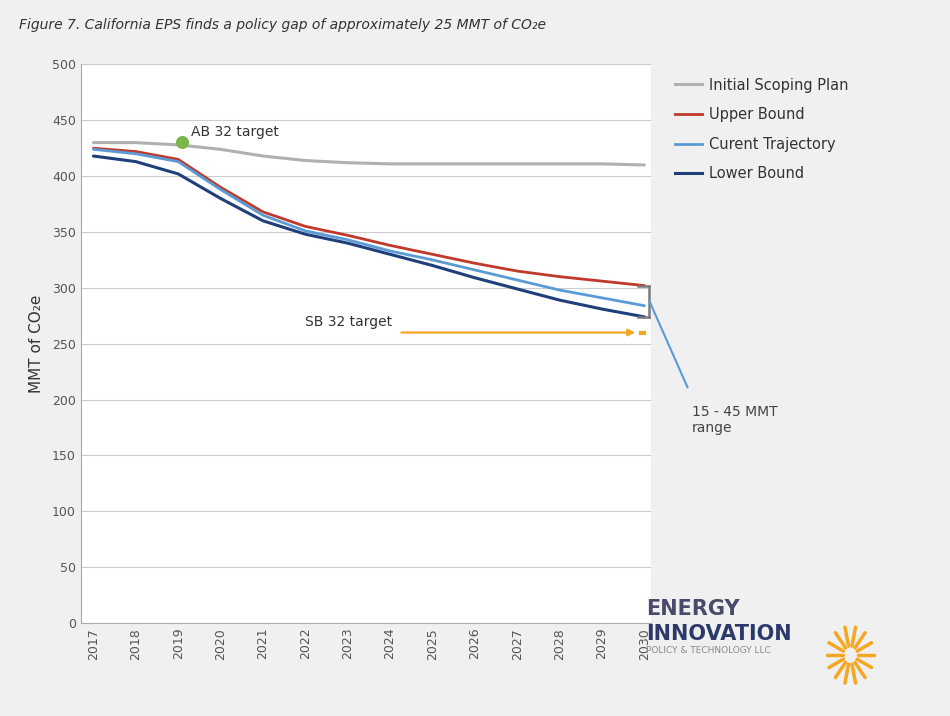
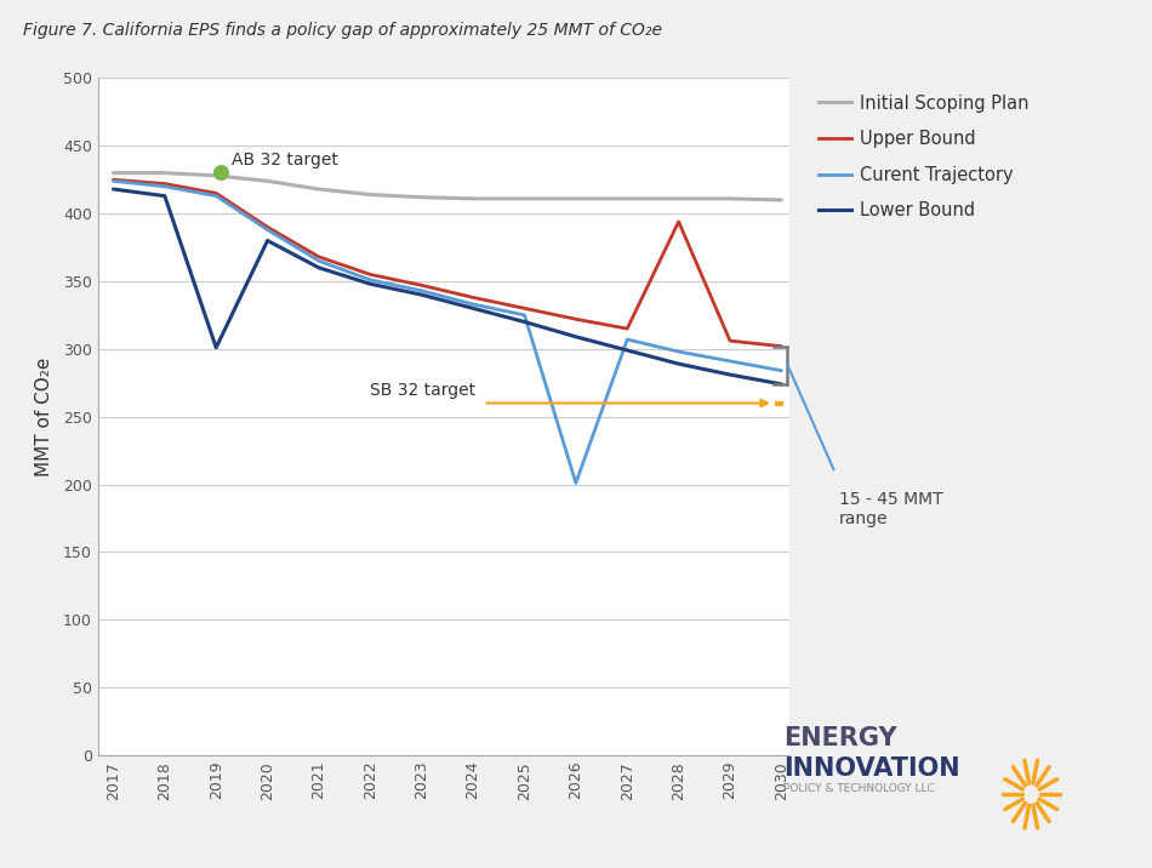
Lower Bound/2019: 402 -> 301
Curent Trajectory/2026: 316 -> 201
Upper Bound/2028: 310 -> 394
